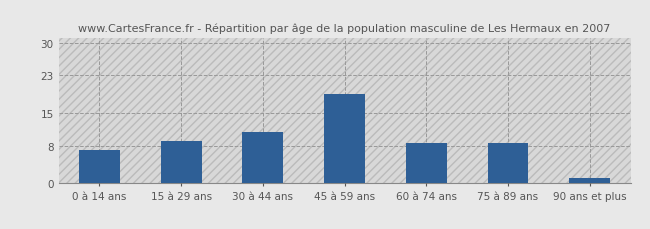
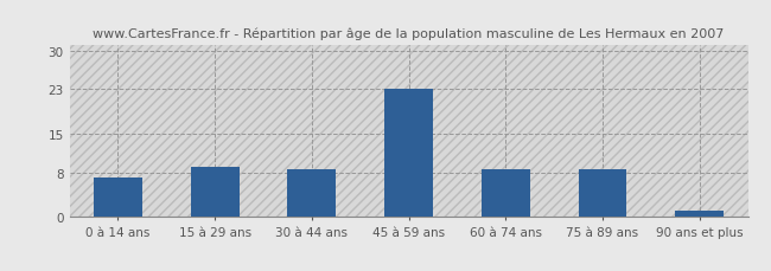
30 à 44 ans: 11.0 -> 8.5
45 à 59 ans: 19.0 -> 23.0
